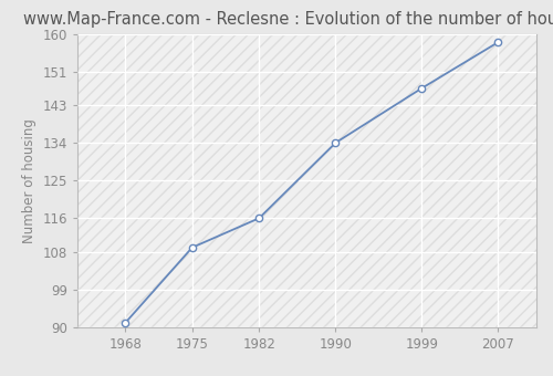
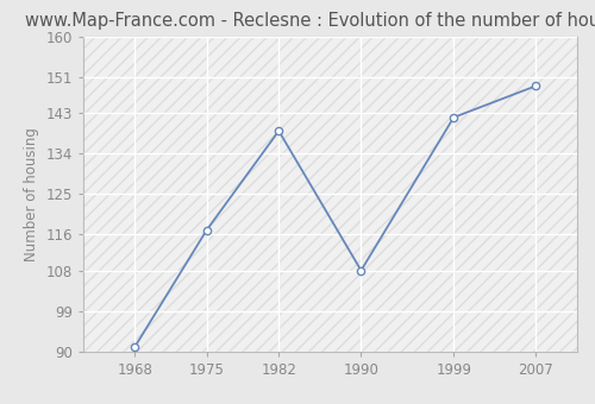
1975: 109 -> 117
1982: 116 -> 139
1990: 134 -> 108
1999: 147 -> 142
2007: 158 -> 149
